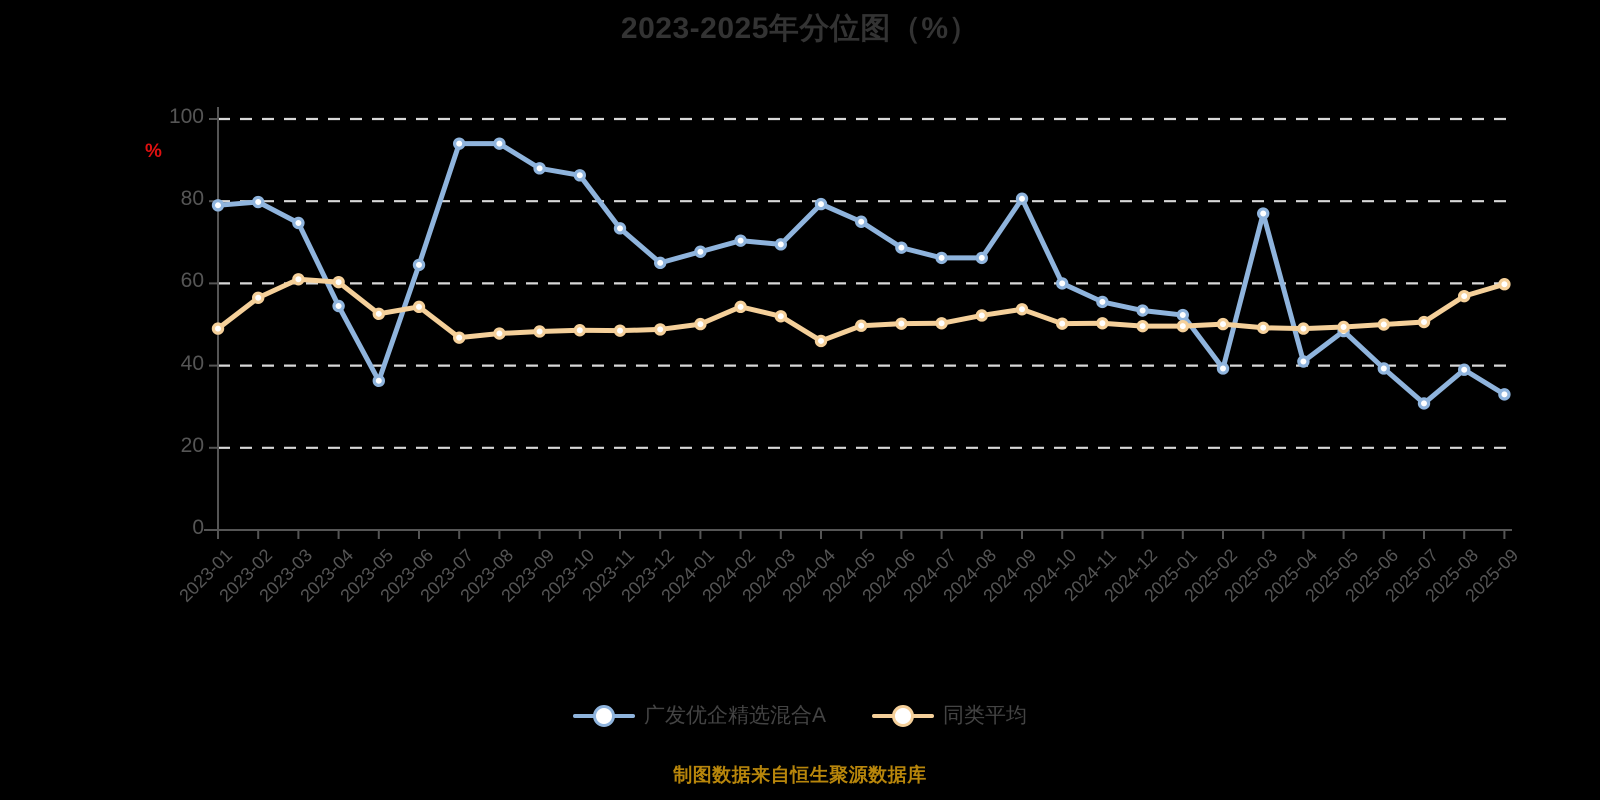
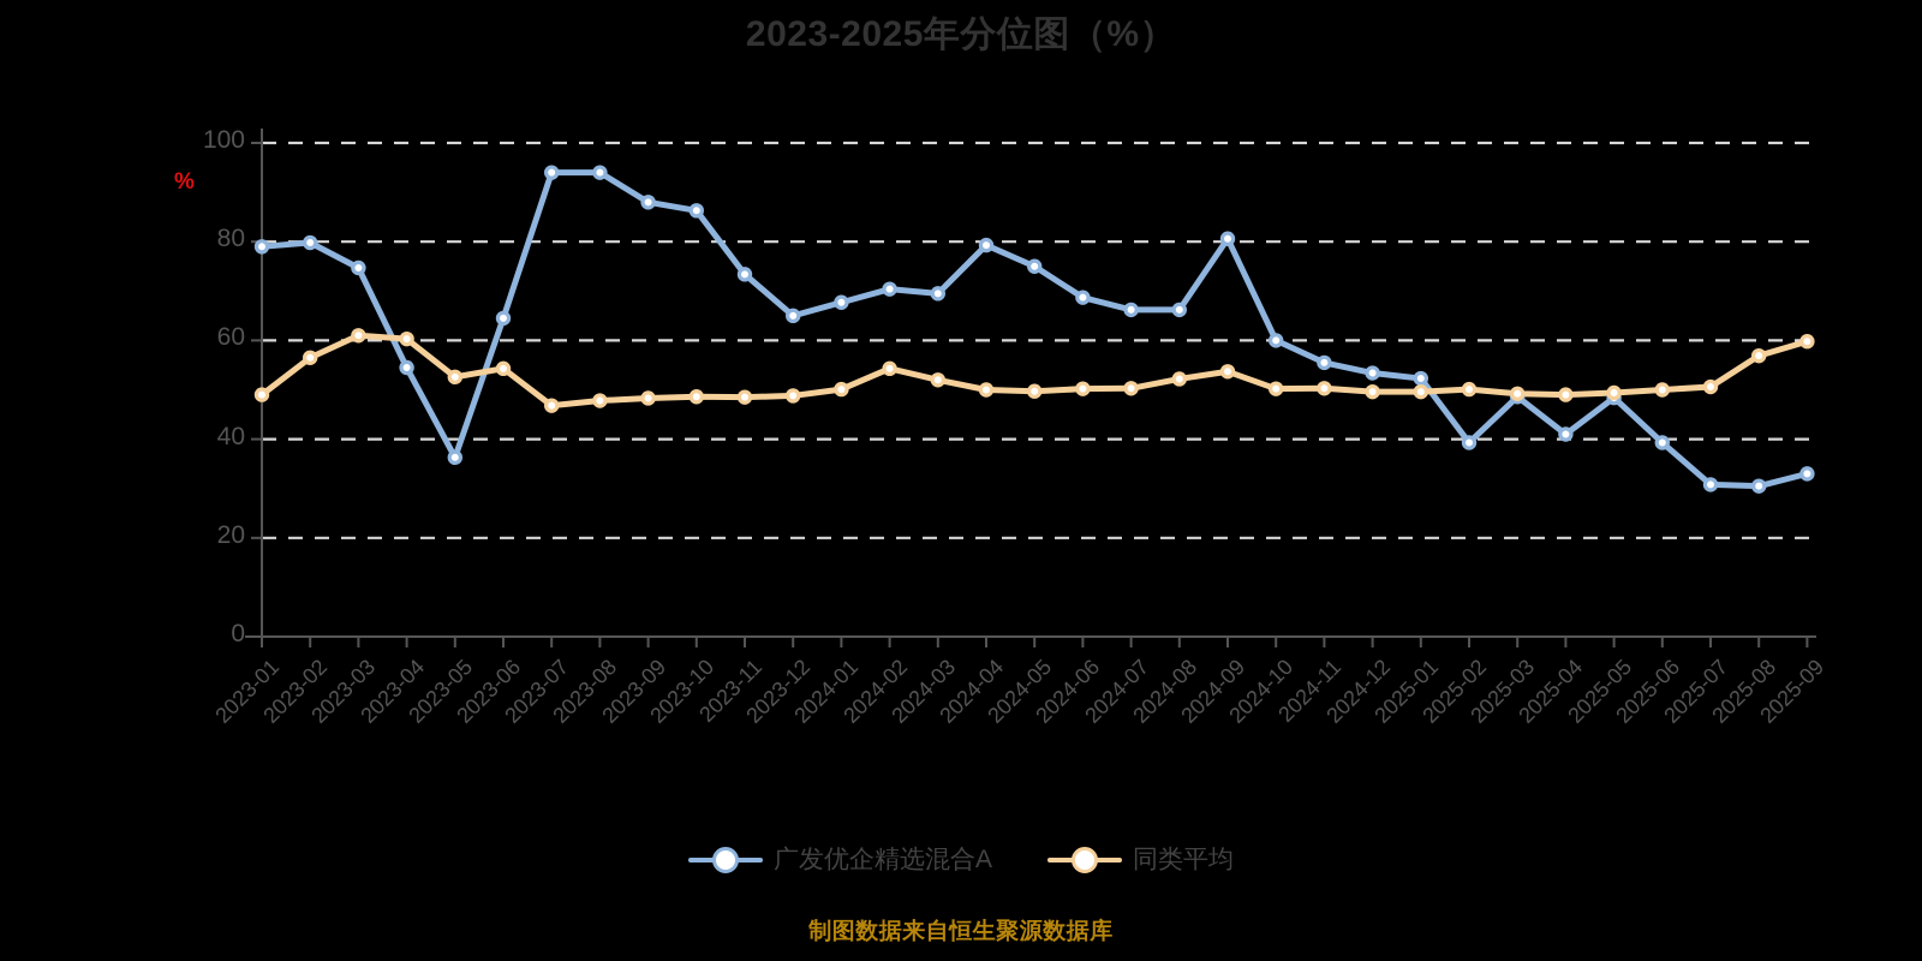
同类平均/2024-04: 46 -> 50
广发优企精选混合A/2025-03: 77 -> 49
广发优企精选混合A/2025-08: 39 -> 30
